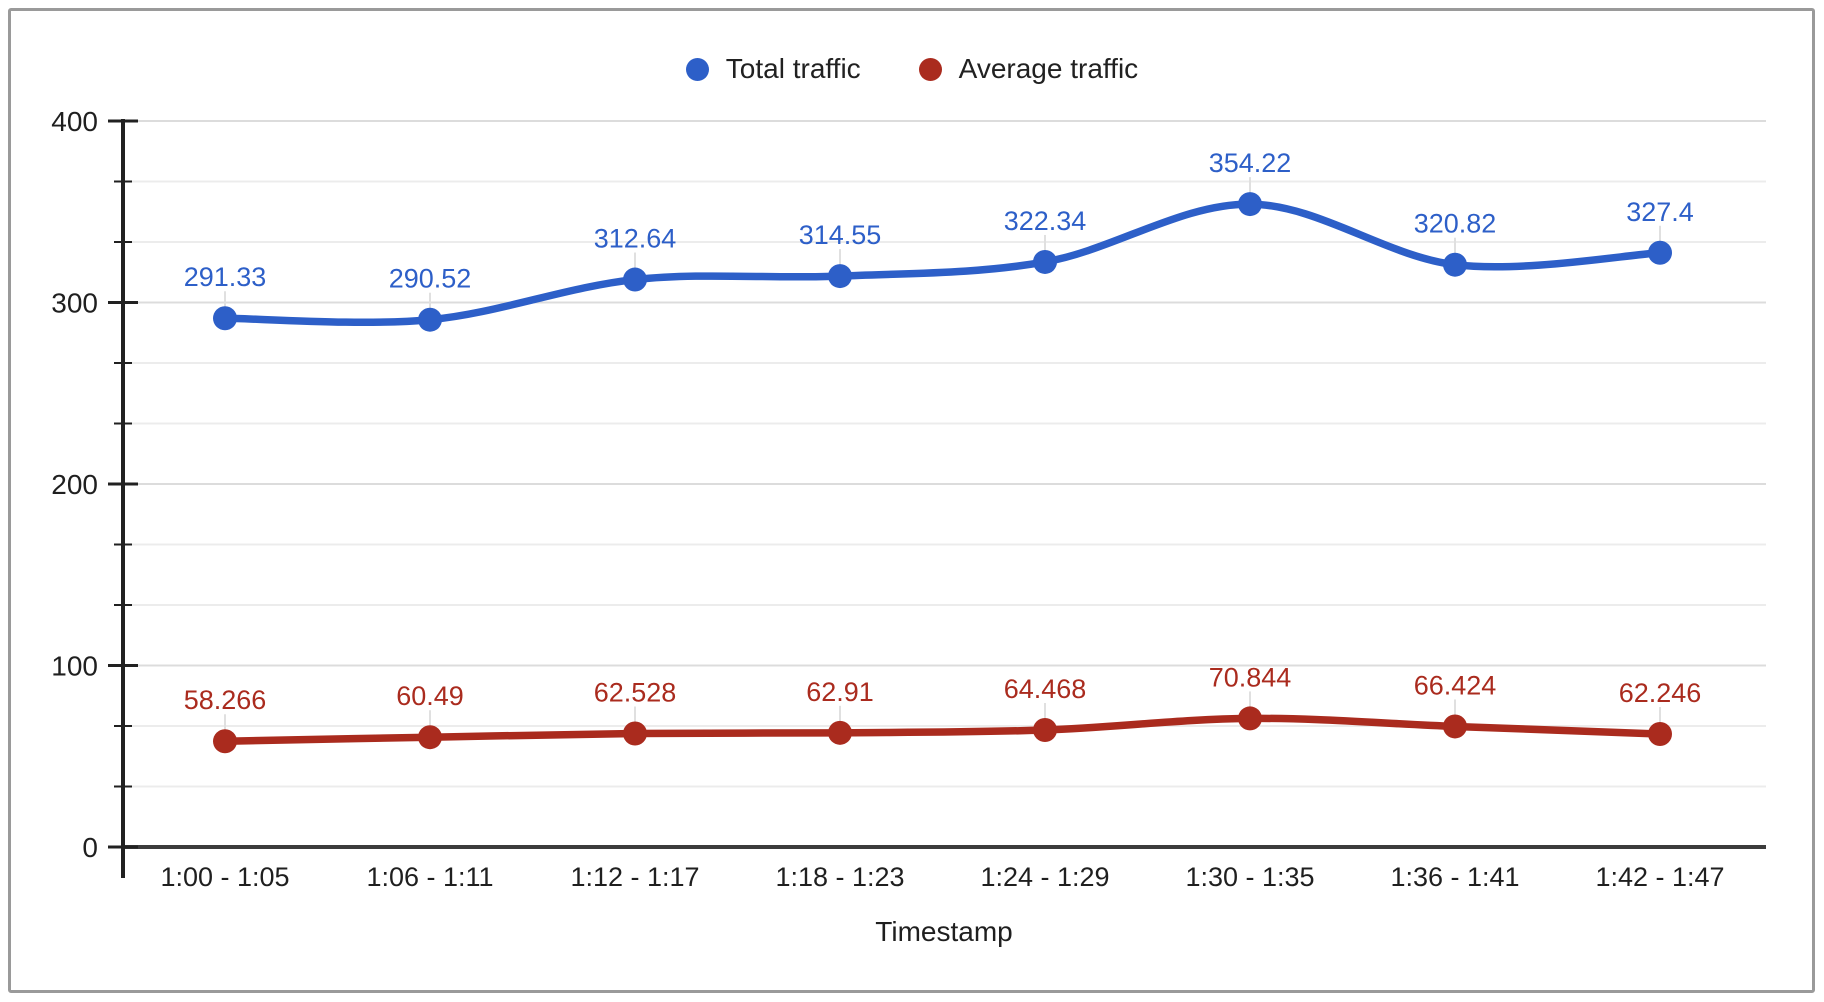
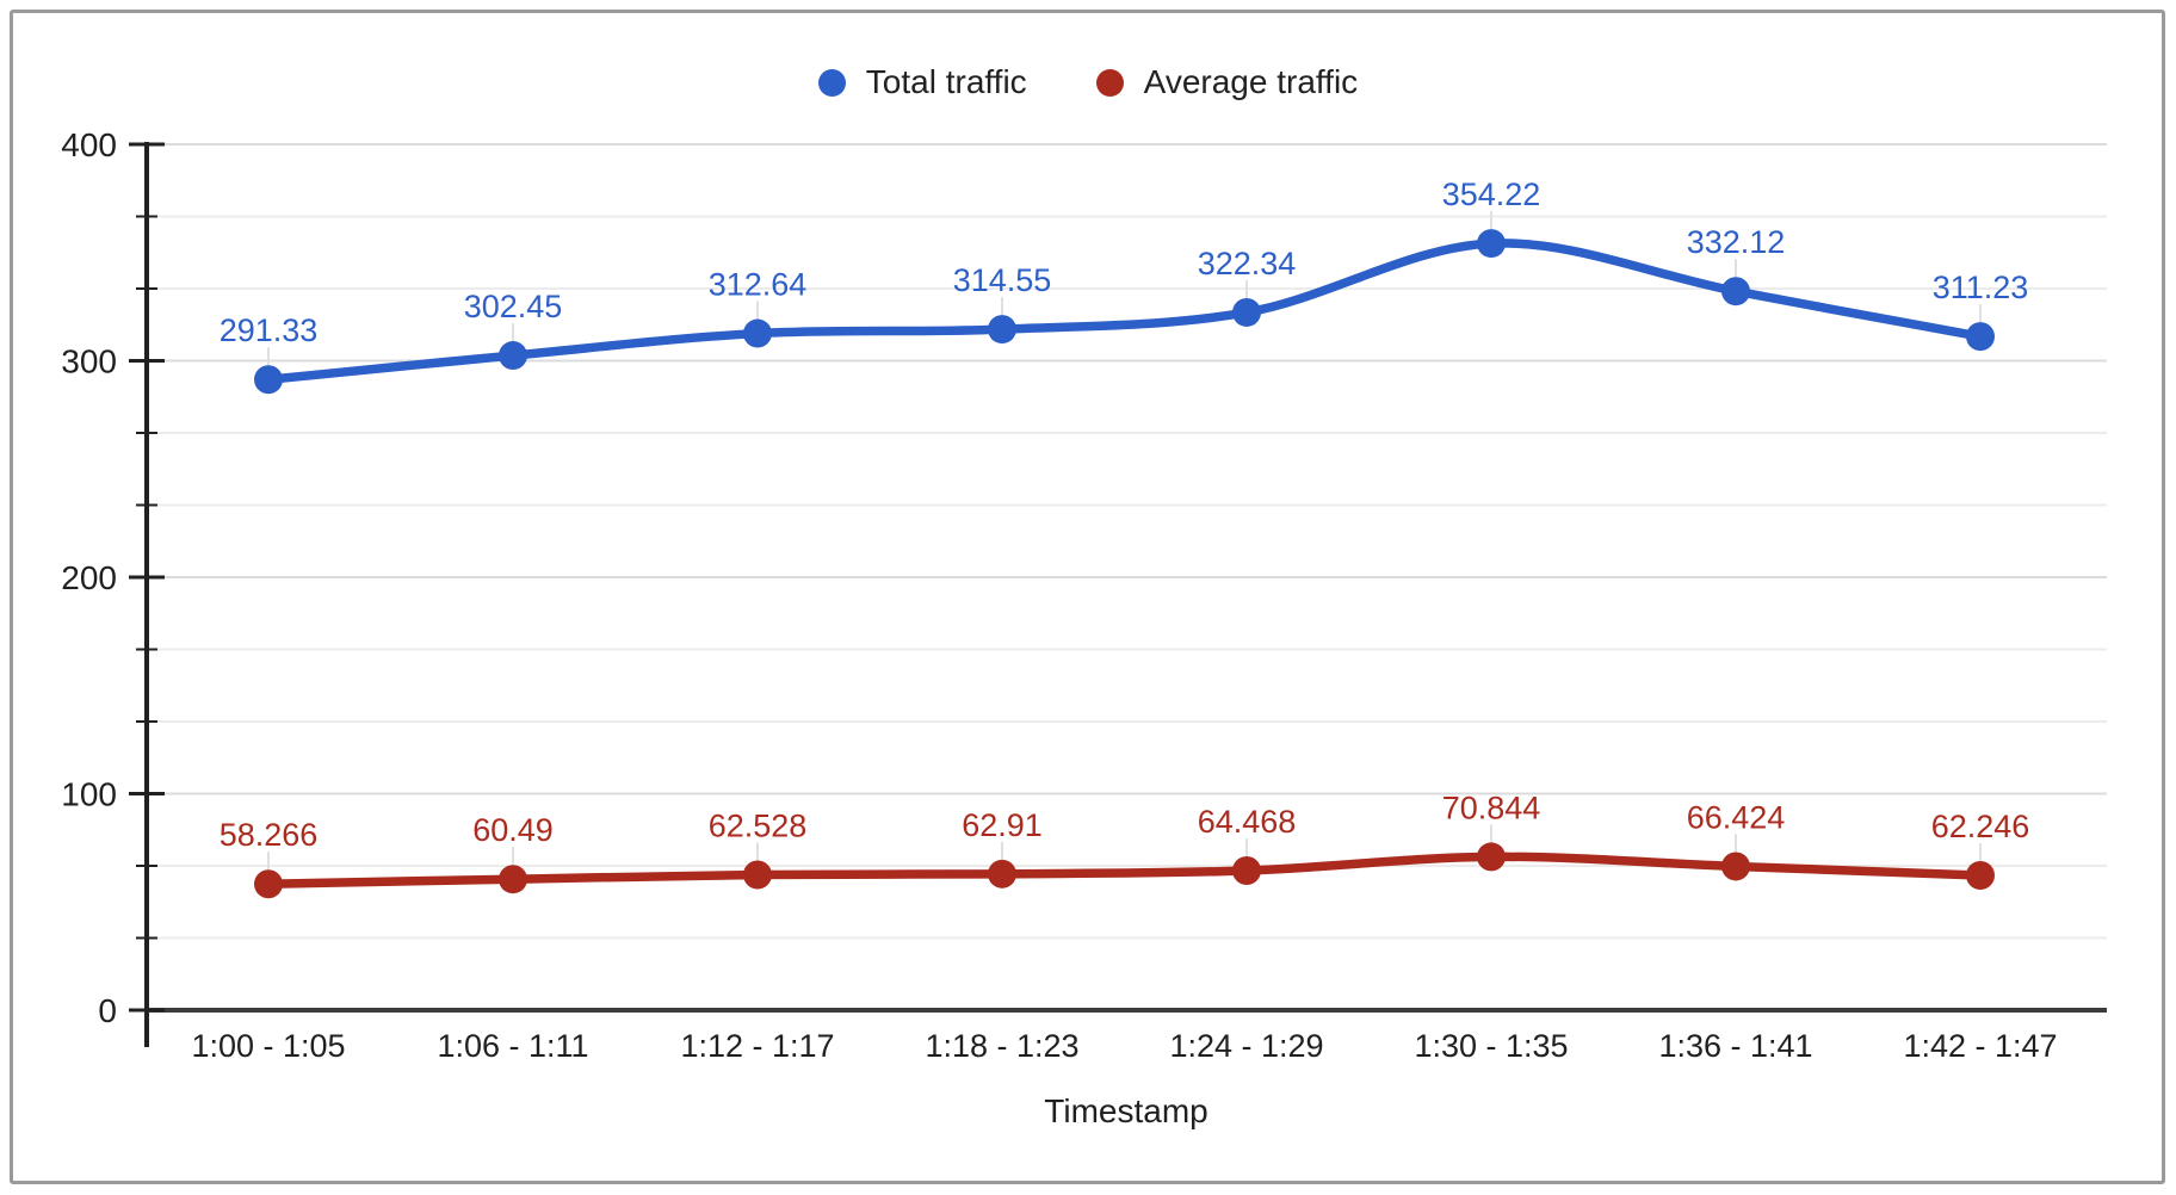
Total traffic/1:06 - 1:11: 290.52 -> 302.45
Total traffic/1:36 - 1:41: 320.82 -> 332.12
Total traffic/1:42 - 1:47: 327.4 -> 311.23
